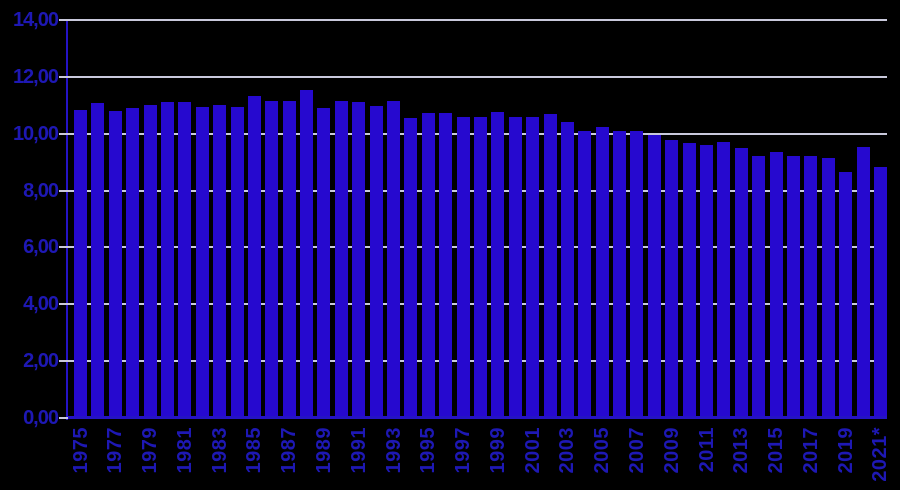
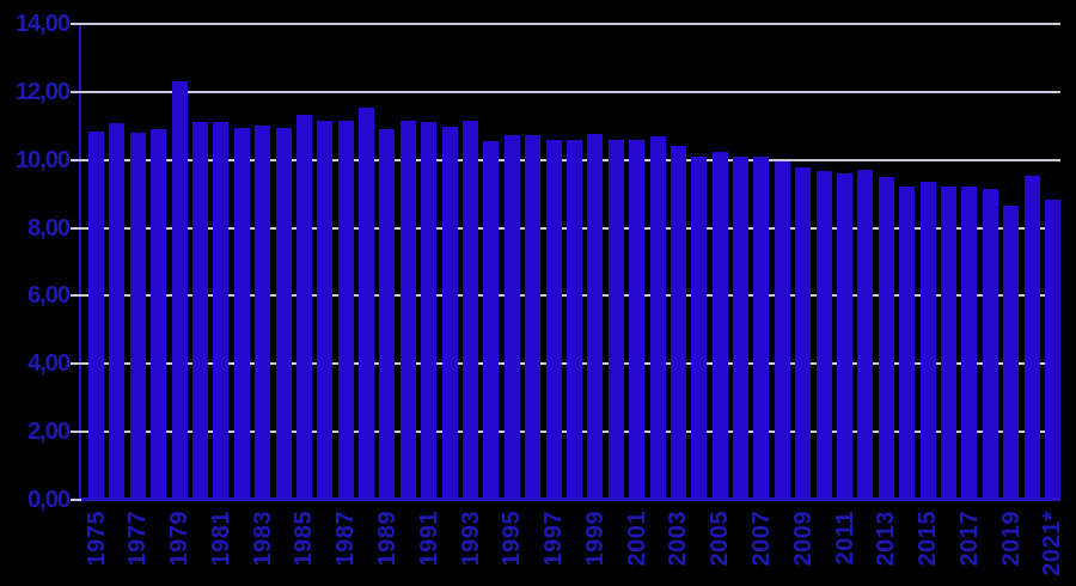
1979: 11,0 -> 12,3
